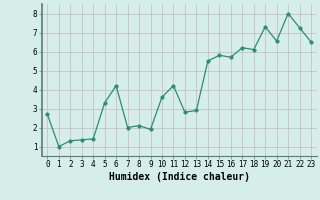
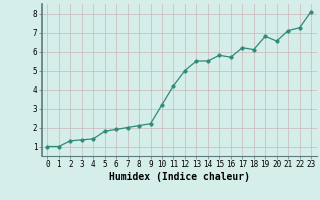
0: 2.7 -> 1.0
5: 3.3 -> 1.8
6: 4.2 -> 1.9
9: 1.9 -> 2.2
10: 3.6 -> 3.2
12: 2.8 -> 5.0
13: 2.9 -> 5.5
19: 7.3 -> 6.8
21: 8.0 -> 7.1
23: 6.5 -> 8.1
